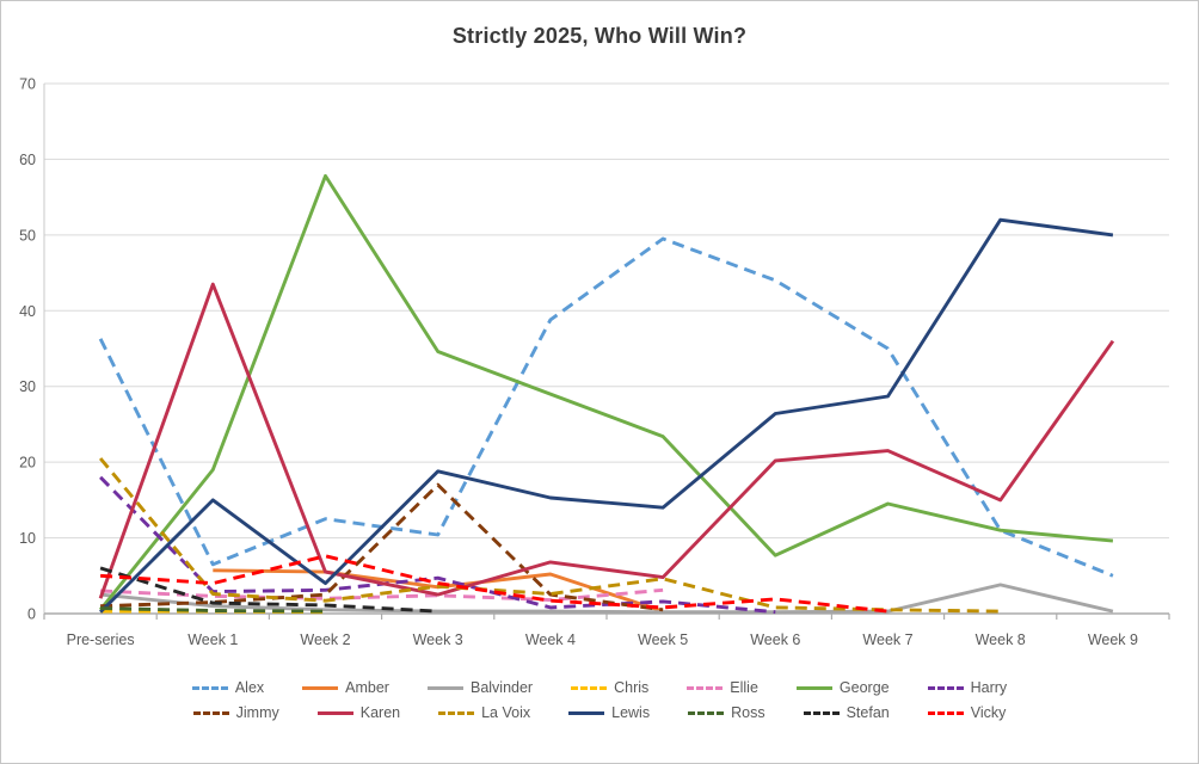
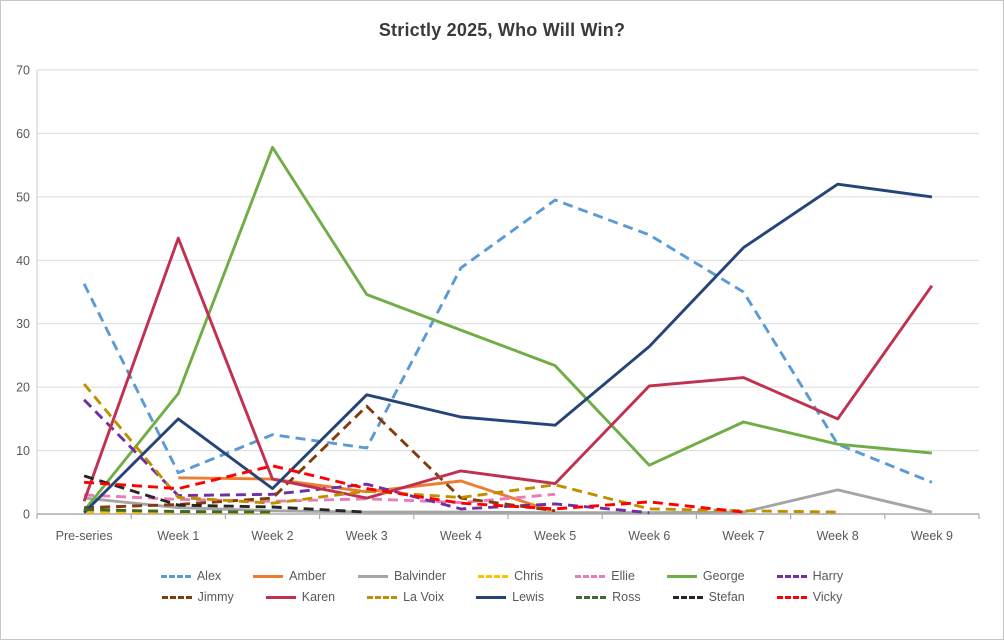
Lewis/Week 7: 29 -> 42
